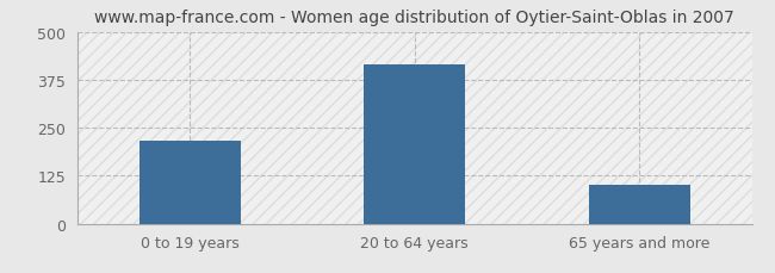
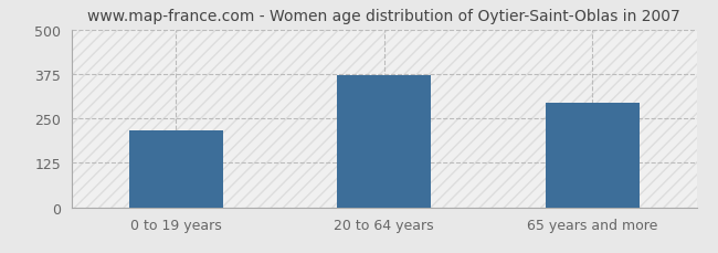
20 to 64 years: 415 -> 370
65 years and more: 100 -> 295
